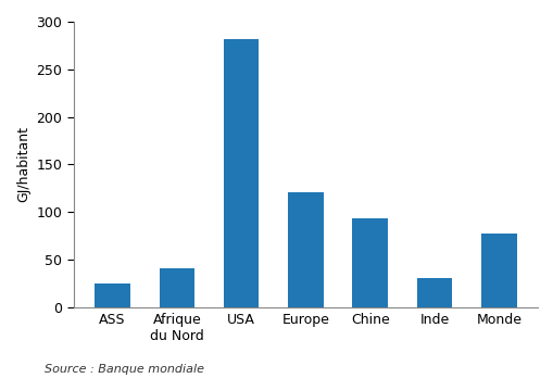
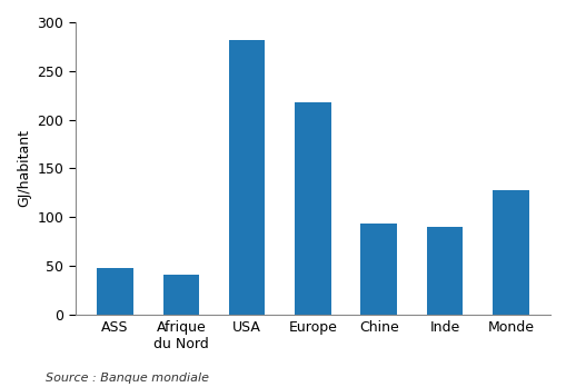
ASS: 25 -> 48
Europe: 121 -> 218
Inde: 30 -> 90
Monde: 77 -> 128
